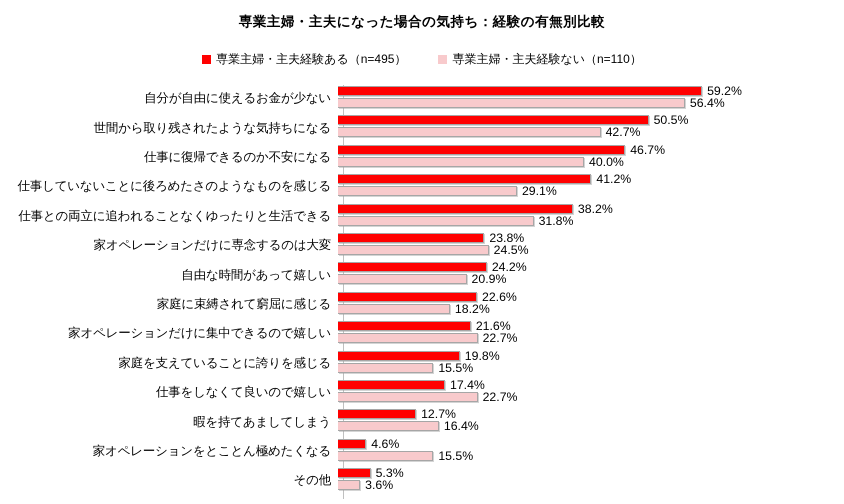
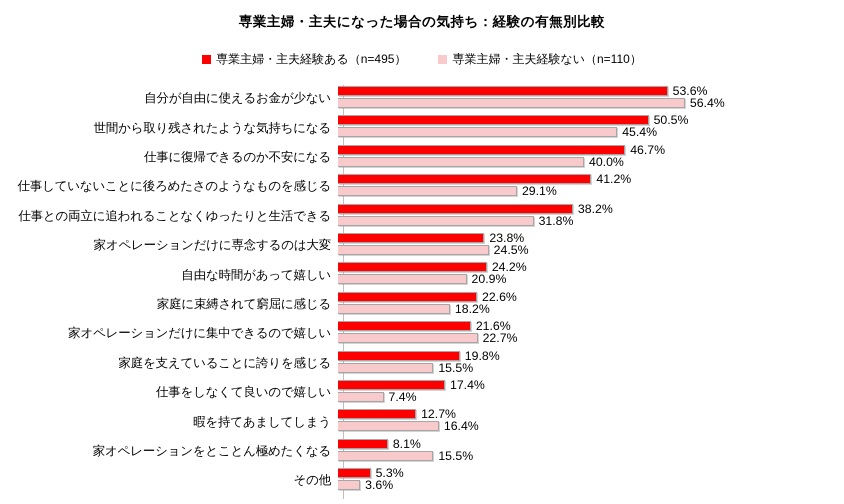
専業主婦・主夫経験ある（n=495）/自分が自由に使えるお金が少ない: 59.2% -> 53.6%
専業主婦・主夫経験ない（n=110）/世間から取り残されたような気持ちになる: 42.7% -> 45.4%
専業主婦・主夫経験ない（n=110）/仕事をしなくて良いので嬉しい: 22.7% -> 7.4%
専業主婦・主夫経験ある（n=495）/家オペレーションをとことん極めたくなる: 4.6% -> 8.1%
